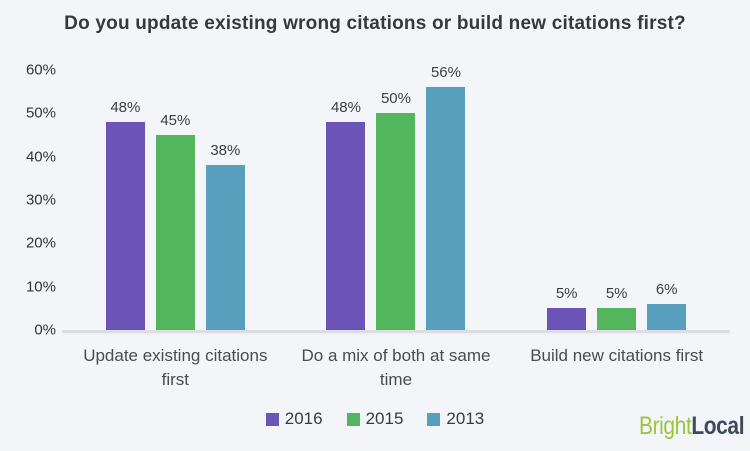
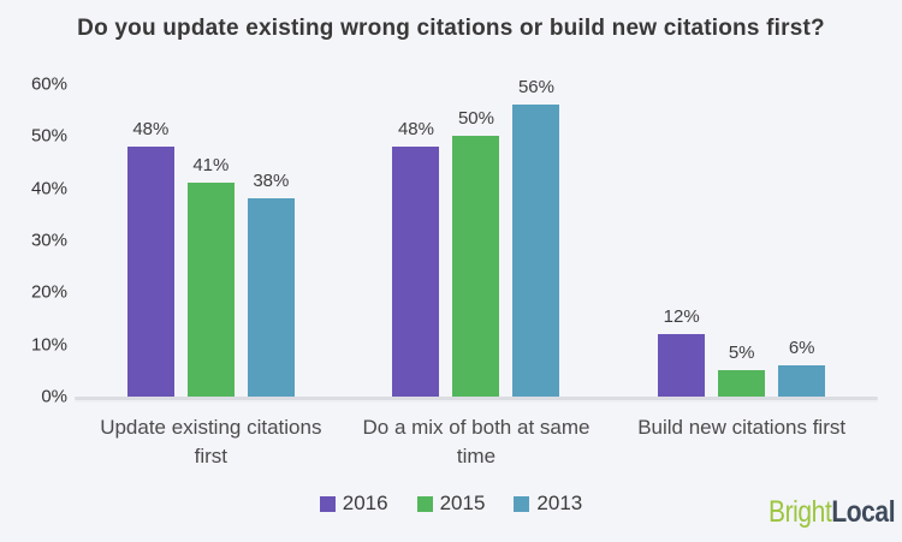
2015/Update existing citations first: 45% -> 41%
2016/Build new citations first: 5% -> 12%
